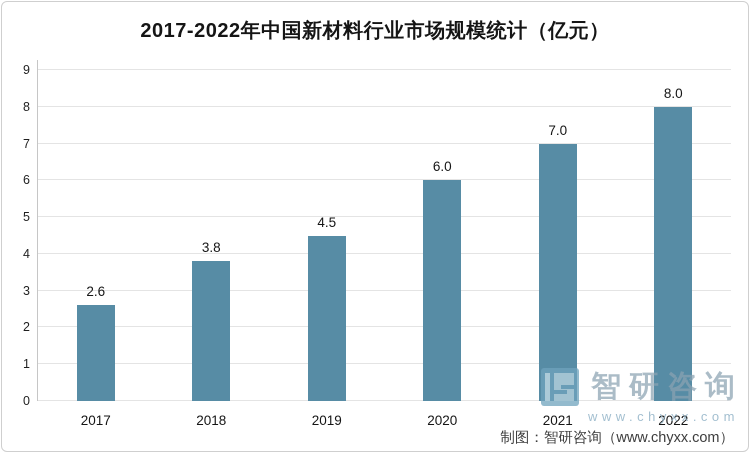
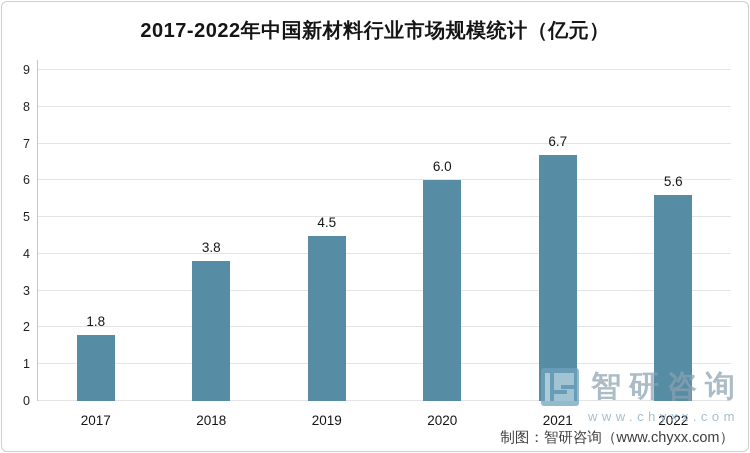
2017: 2.6 -> 1.8
2021: 7.0 -> 6.7
2022: 8.0 -> 5.6
